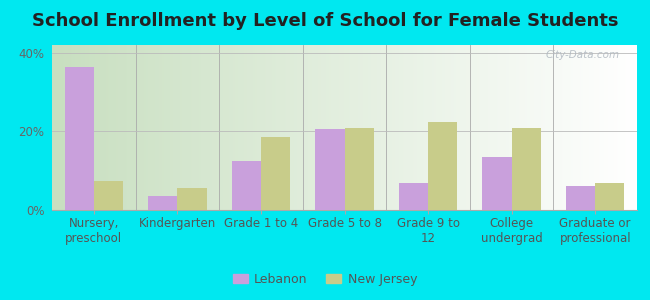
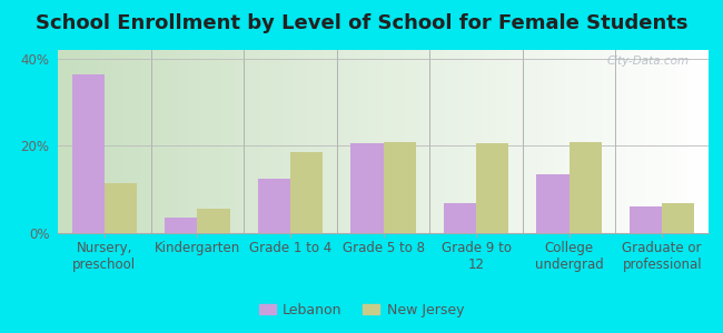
New Jersey/Nursery, preschool: 7.5% -> 11.5%
New Jersey/Grade 9 to 12: 22.5% -> 20.5%
